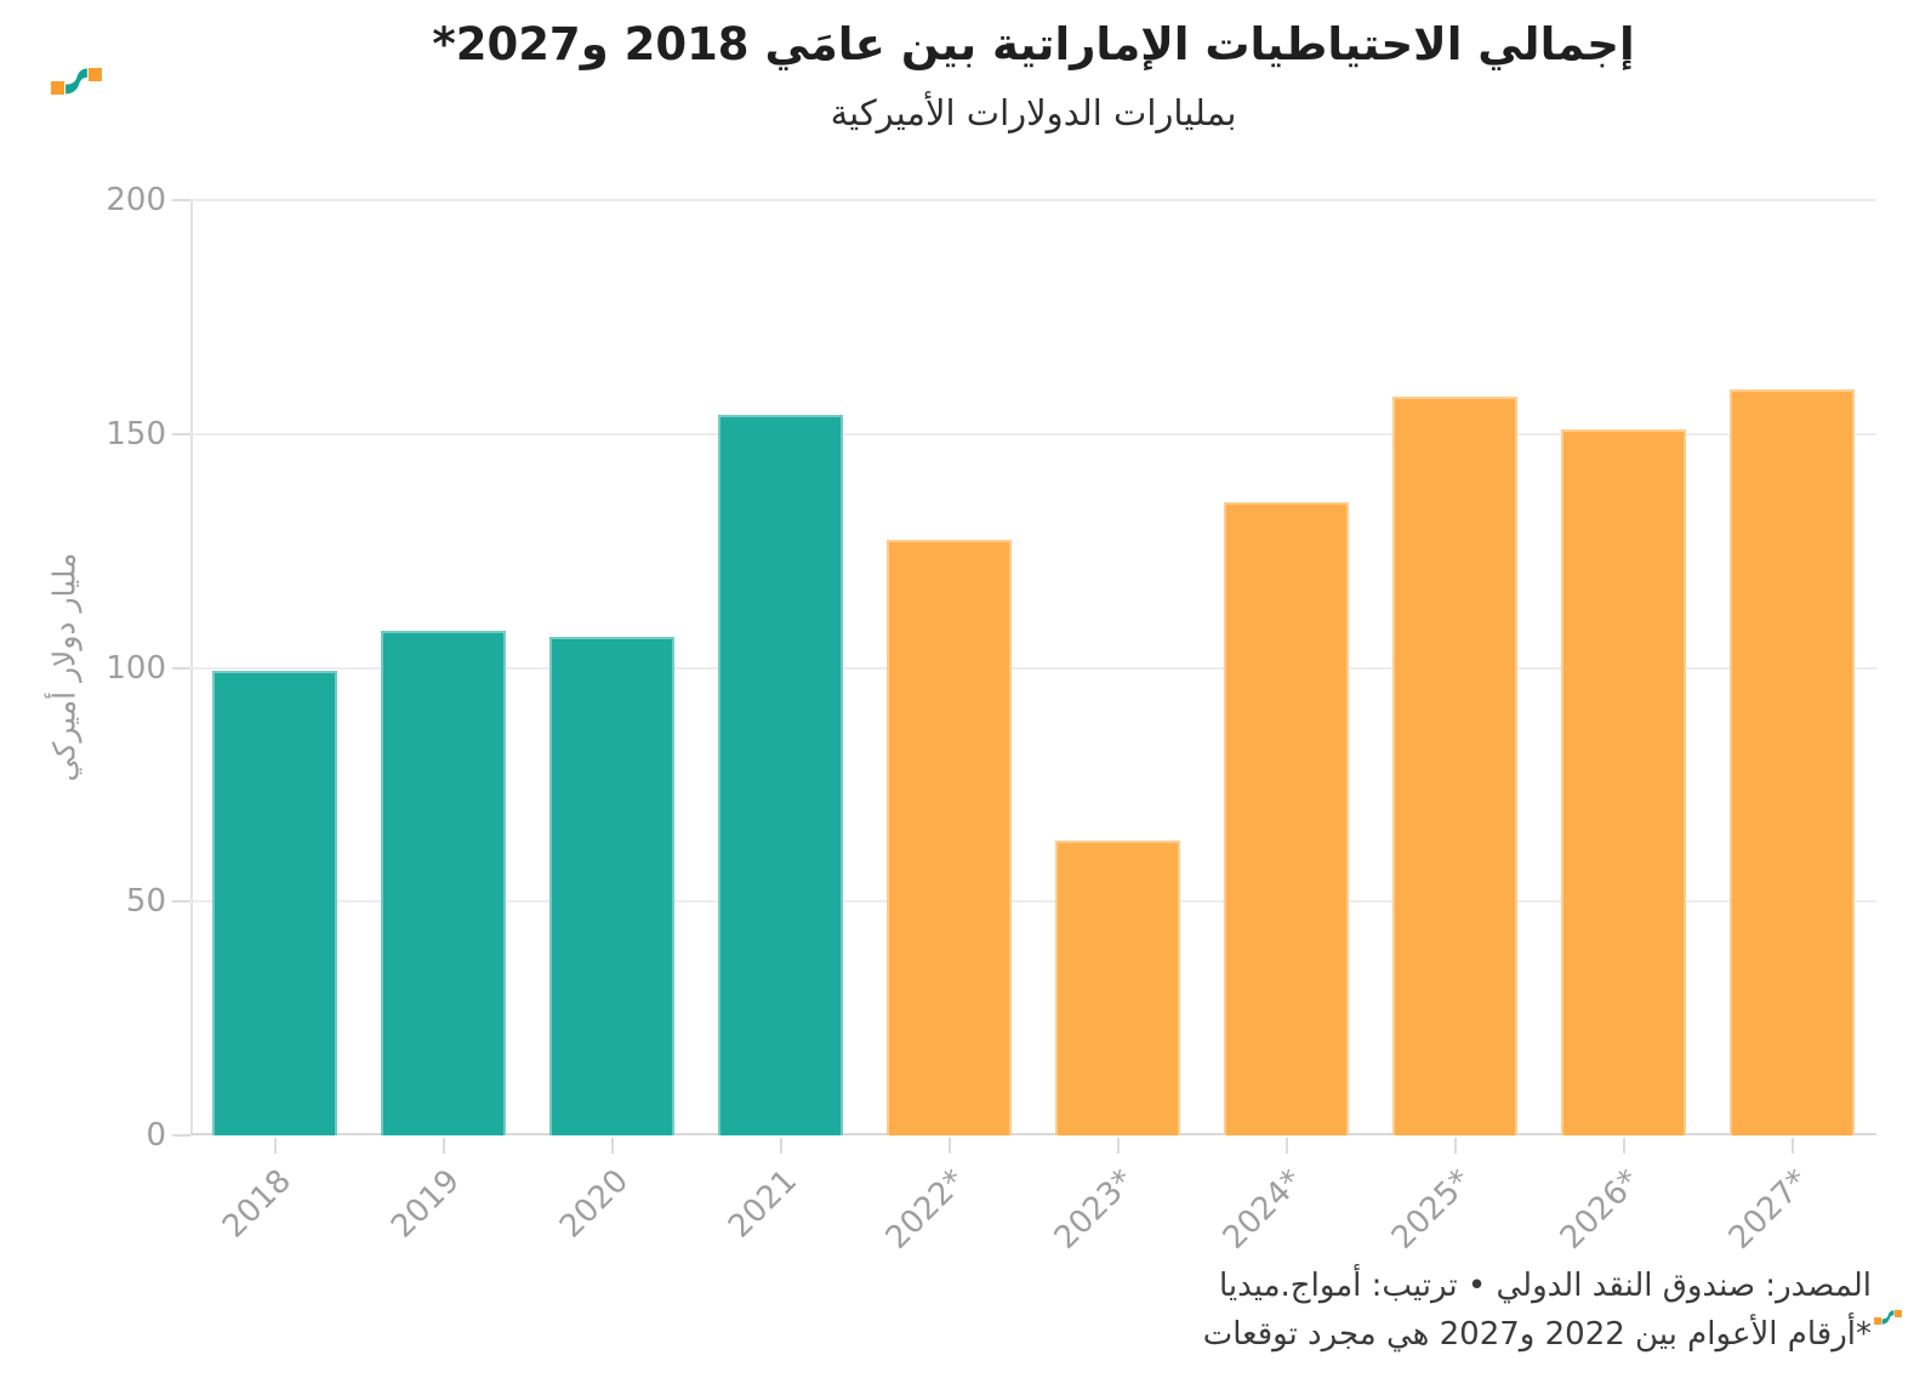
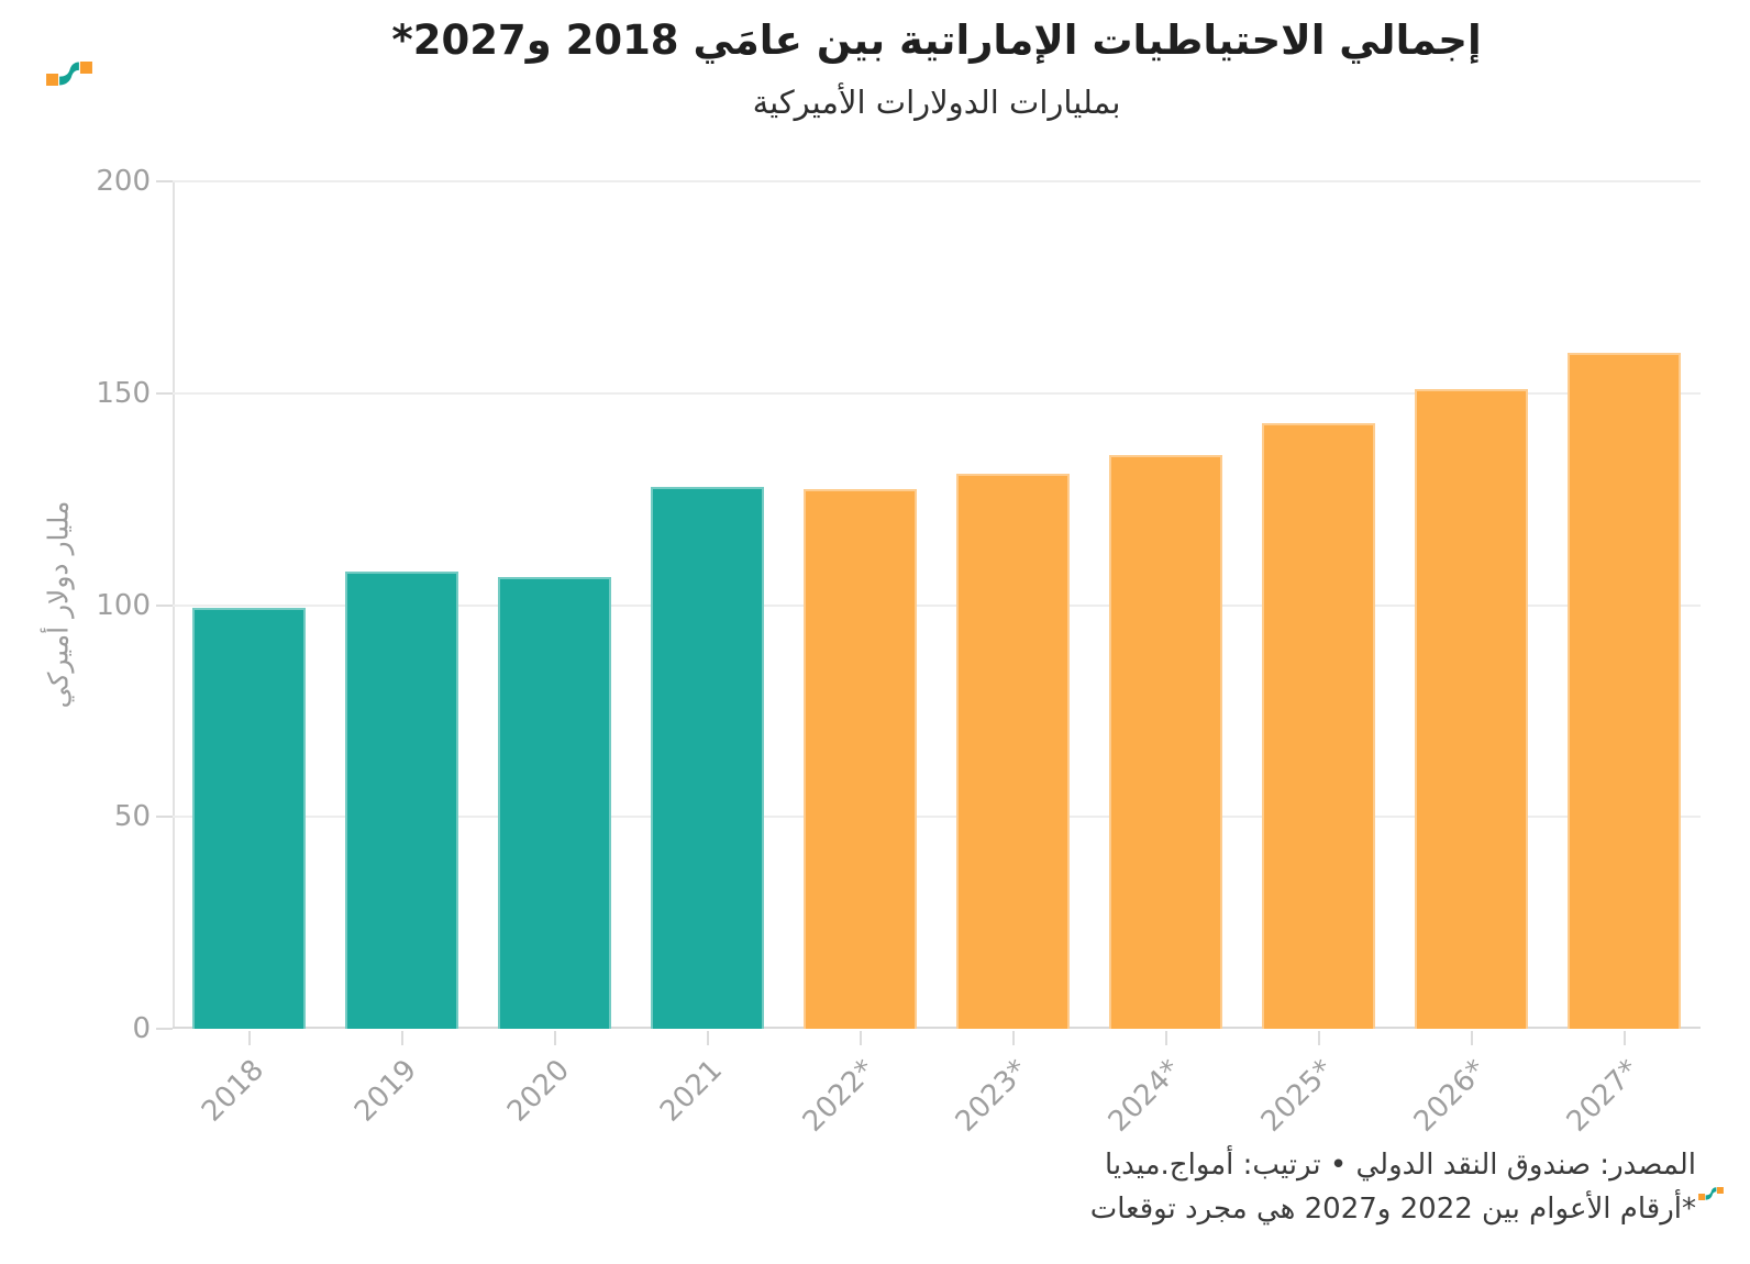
2021: 154 -> 128
2023*: 63 -> 131
2025*: 158 -> 143
